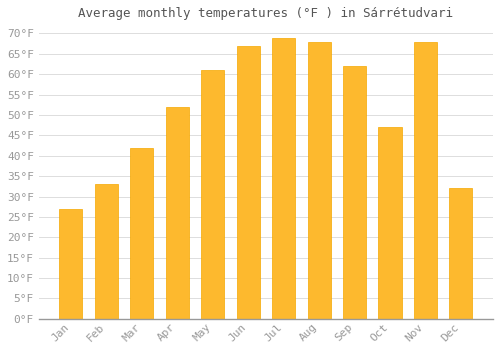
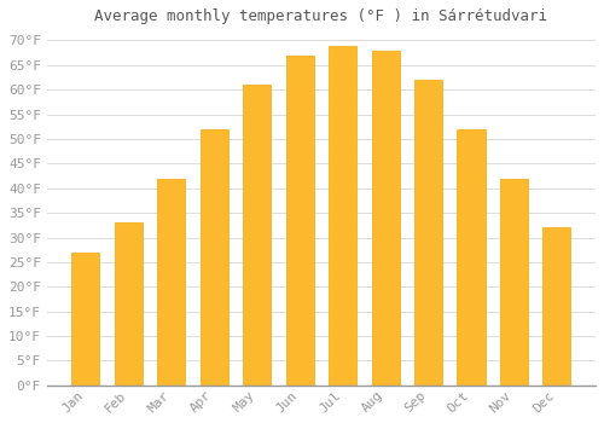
Oct: 47°F -> 52°F
Nov: 68°F -> 42°F
